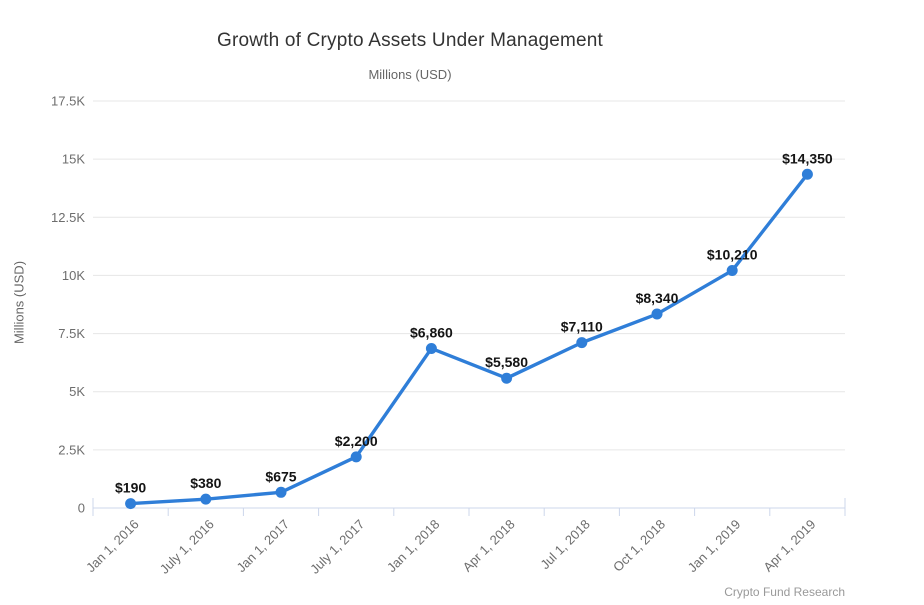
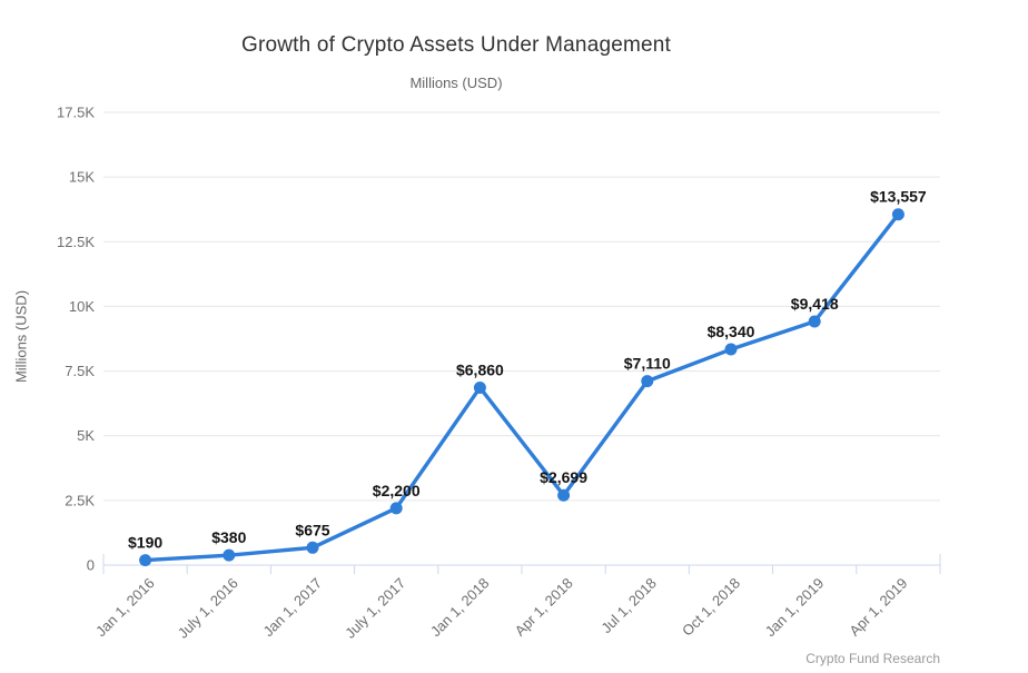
Apr 1, 2018: $5,580 -> $2,699
Jan 1, 2019: $10,210 -> $9,418
Apr 1, 2019: $14,350 -> $13,557
